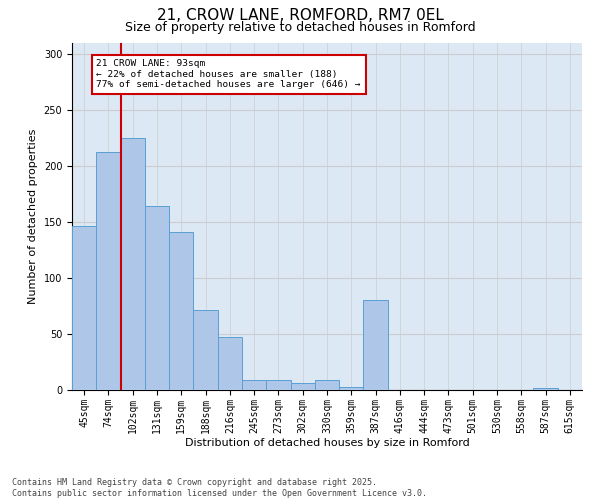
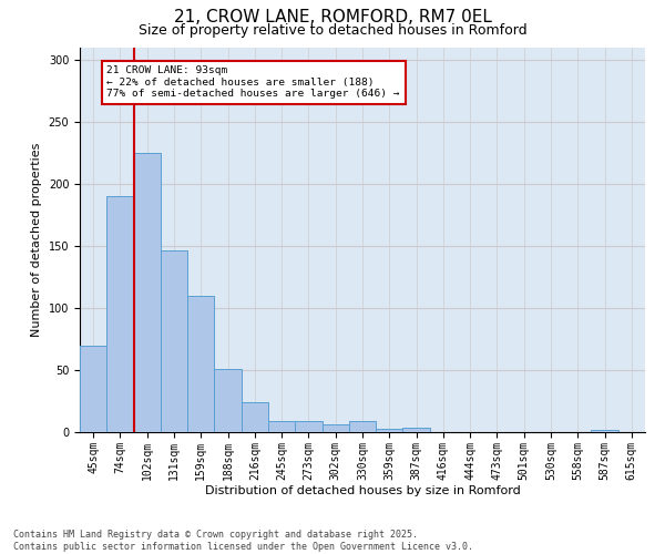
45sqm: 146 -> 70
74sqm: 212 -> 190
131sqm: 164 -> 146
159sqm: 141 -> 110
188sqm: 71 -> 51
216sqm: 47 -> 24
387sqm: 80 -> 4
